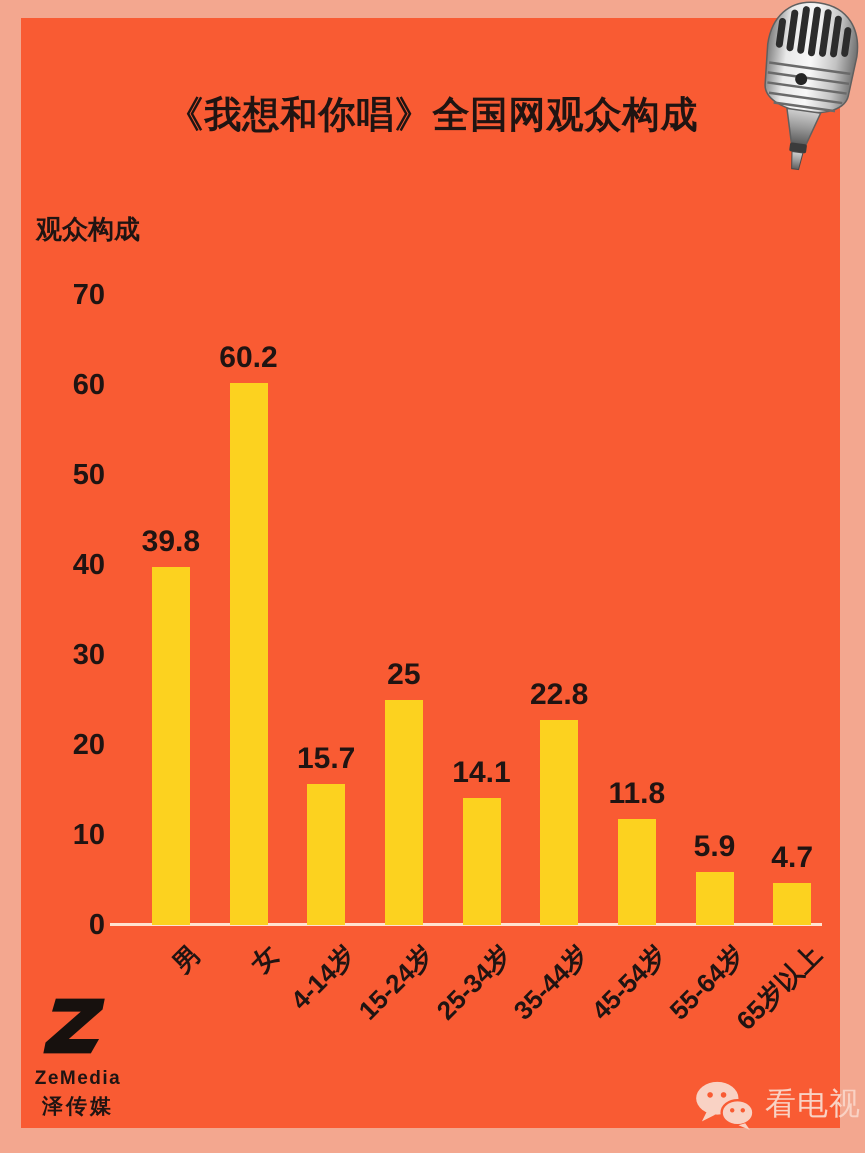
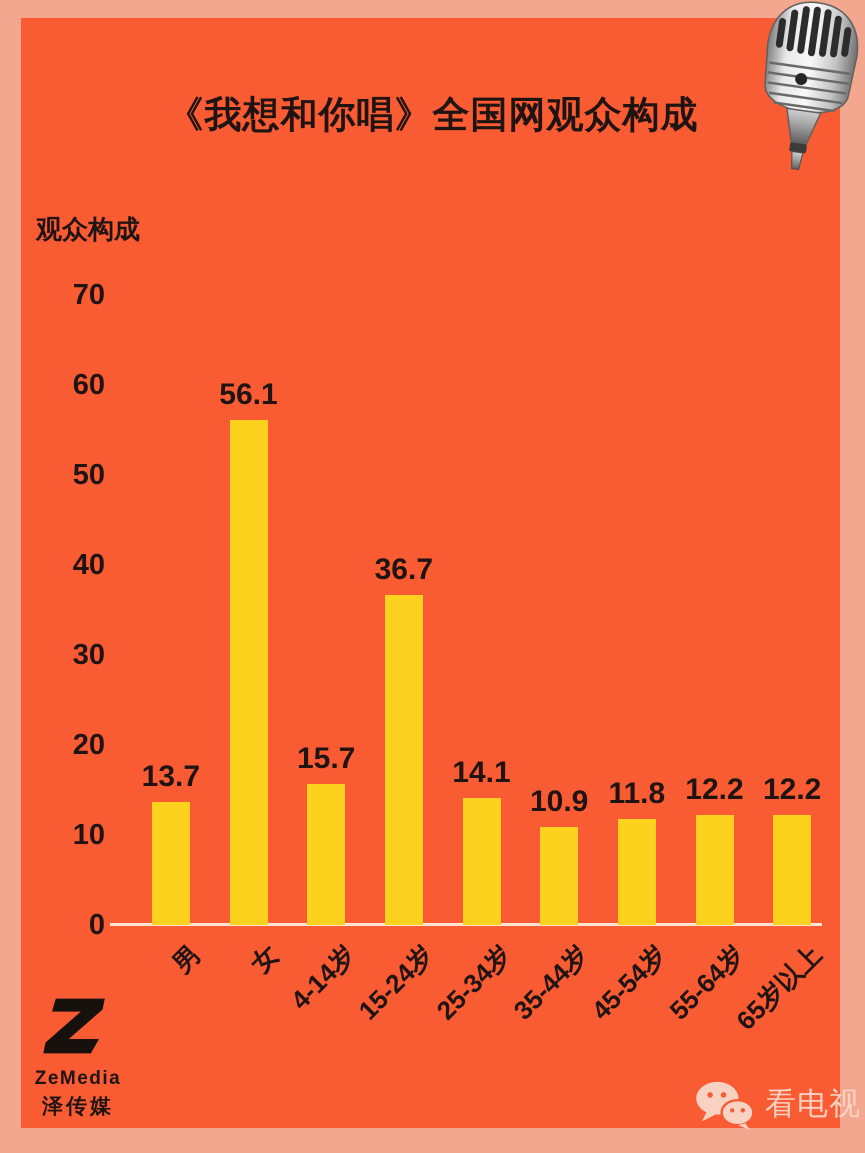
男: 39.8 -> 13.7
女: 60.2 -> 56.1
15-24岁: 25 -> 36.7
35-44岁: 22.8 -> 10.9
55-64岁: 5.9 -> 12.2
65岁以上: 4.7 -> 12.2
